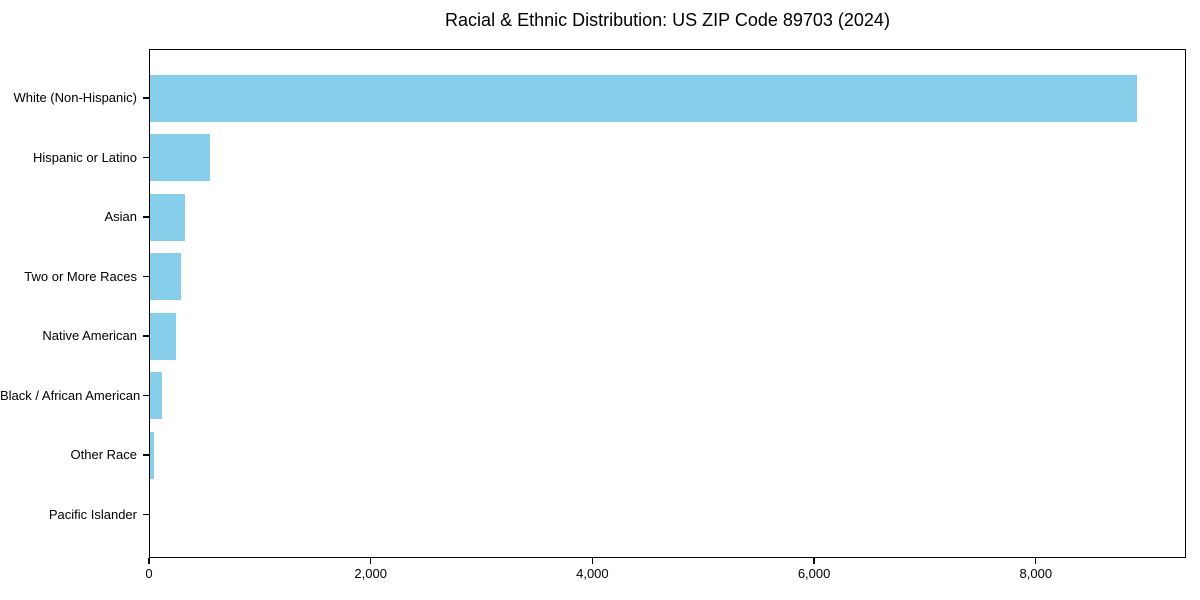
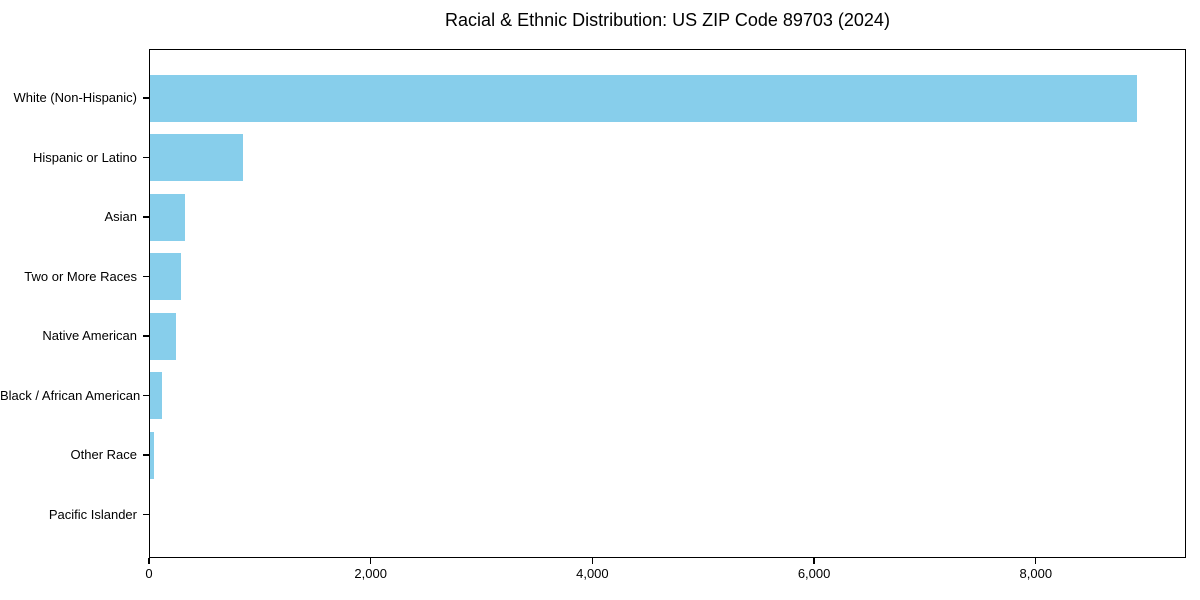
Hispanic or Latino: 540 -> 840
